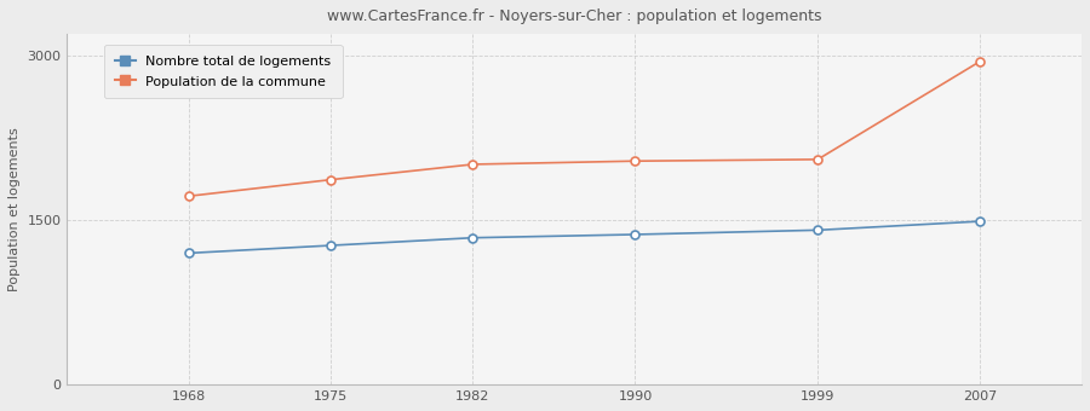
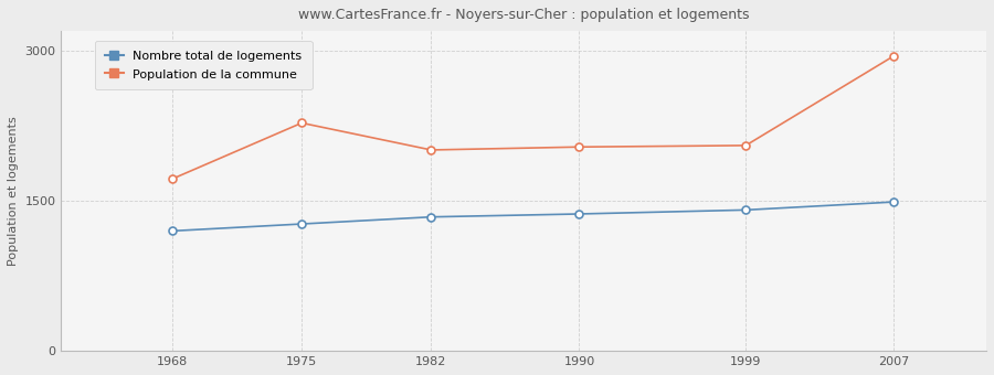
Population de la commune/1975: 1870 -> 2280
